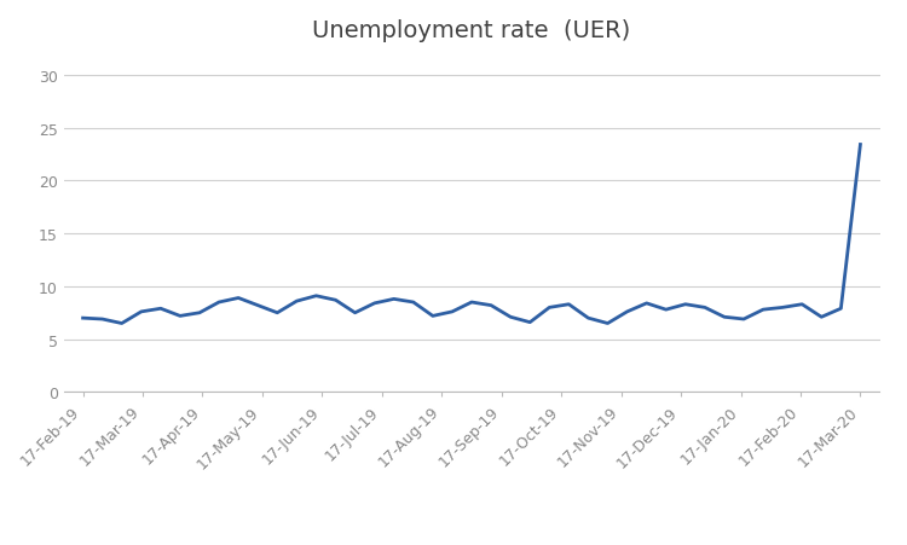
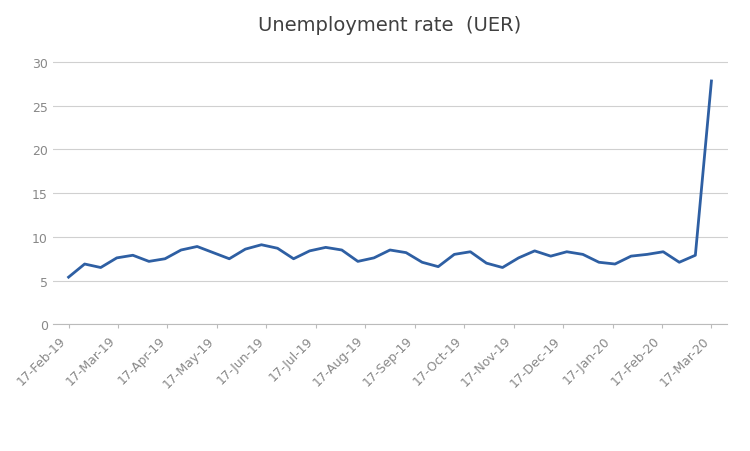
17-Feb-19: 7.0 -> 5.4
17-Mar-20: 23.4 -> 27.8
